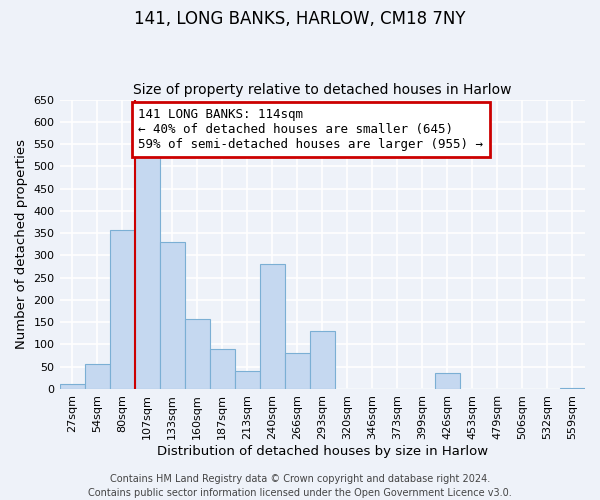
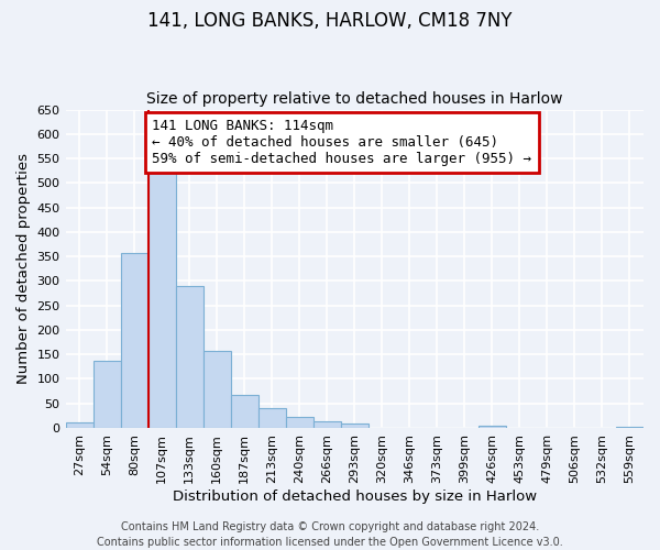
54sqm: 55 -> 137
133sqm: 330 -> 290
187sqm: 90 -> 67
240sqm: 280 -> 22
266sqm: 80 -> 14
293sqm: 130 -> 8
426sqm: 35 -> 4
